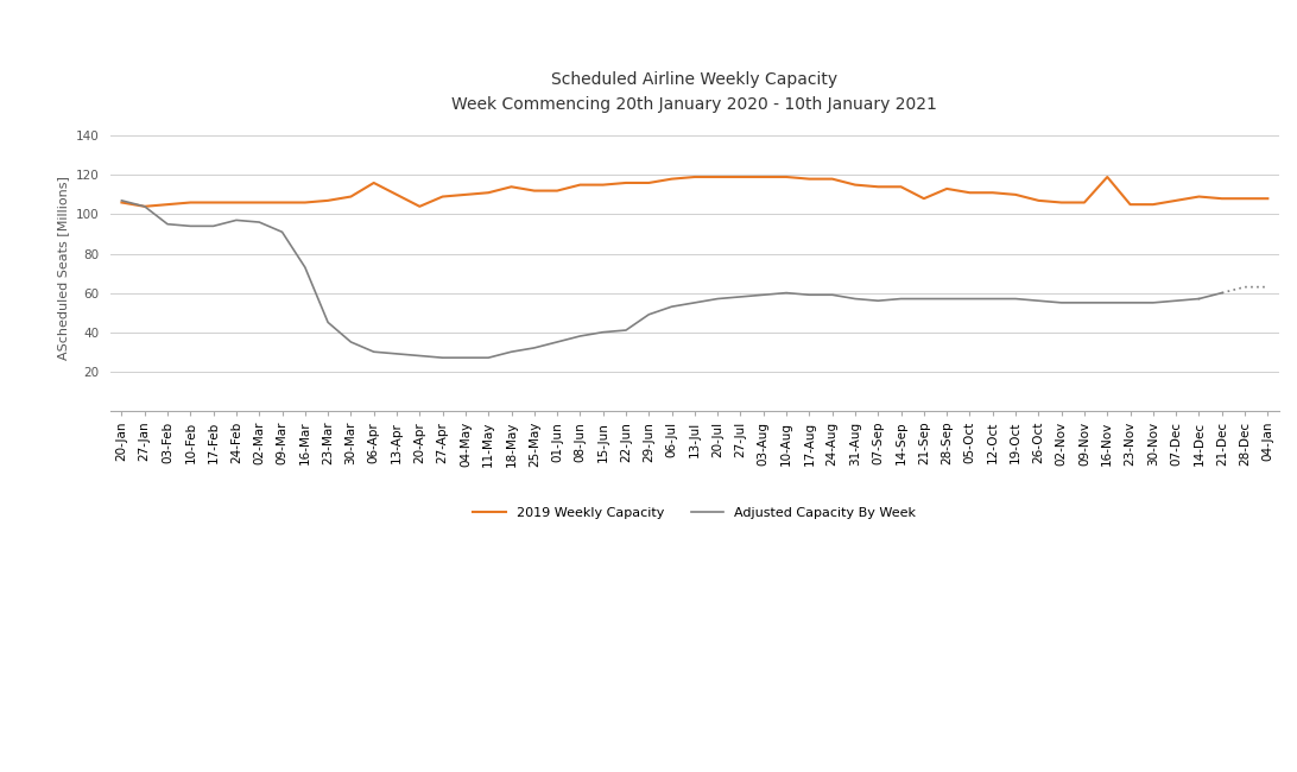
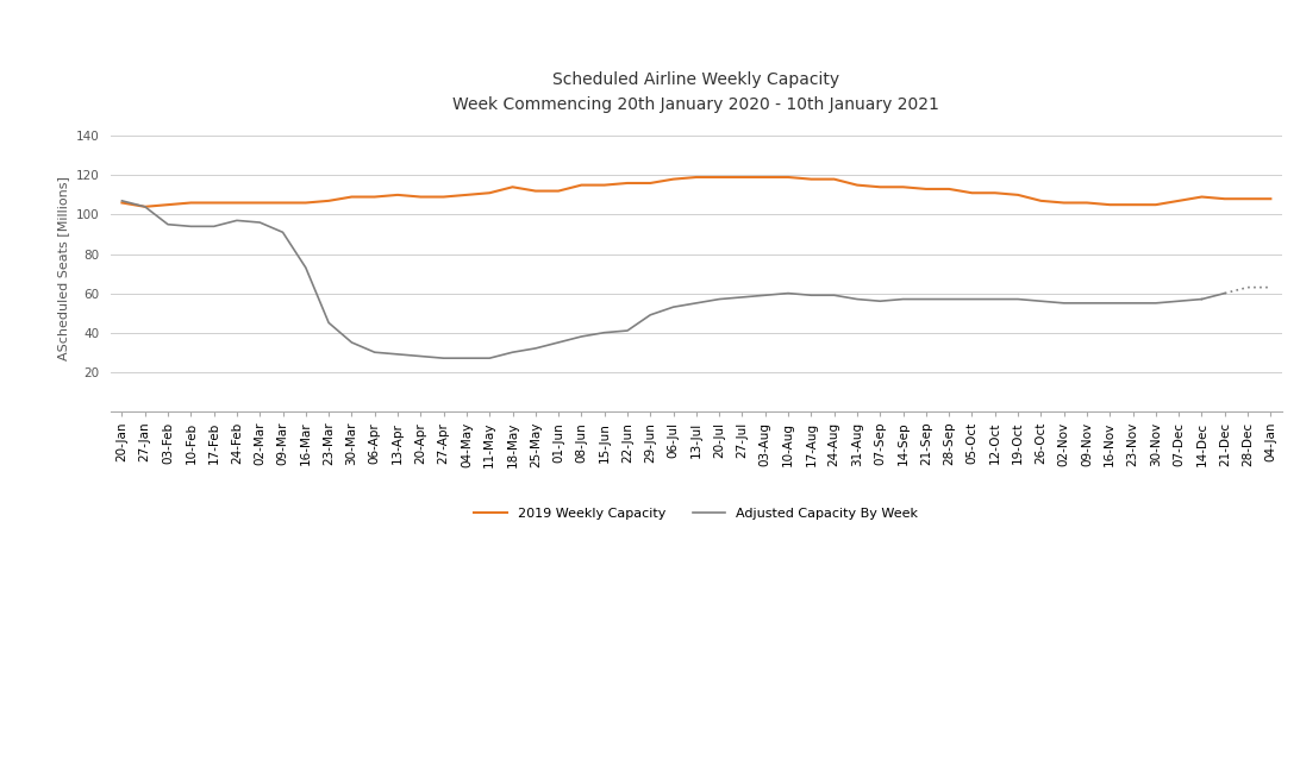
2019 Weekly Capacity/06-Apr: 116 -> 109
2019 Weekly Capacity/20-Apr: 104 -> 109
2019 Weekly Capacity/21-Sep: 108 -> 113
2019 Weekly Capacity/16-Nov: 119 -> 105
